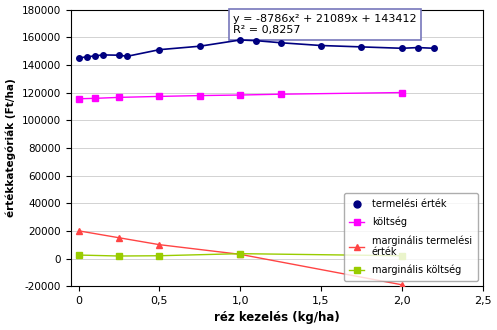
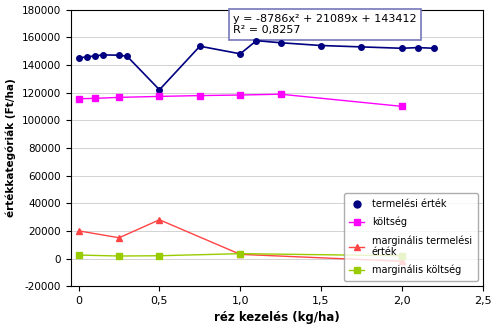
termelési érték/0,5: 151000 -> 122000
marginális termelési érték/0,5: 10000 -> 28000
termelési érték/1,0: 158000 -> 148000
költség/2,0: 120000 -> 110000
marginális termelési érték/2,0: -19000 -> -2000
